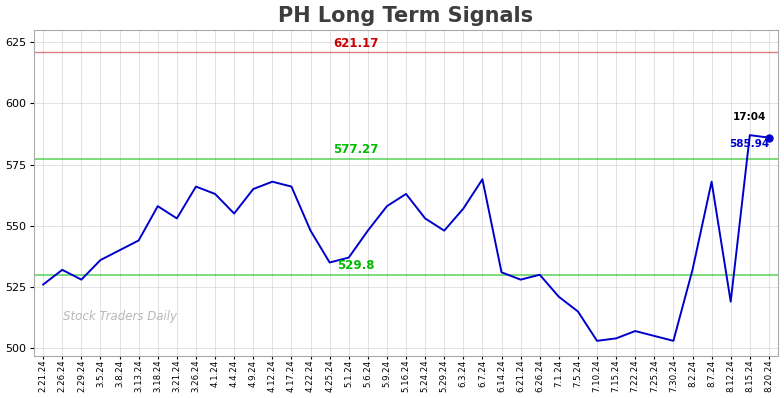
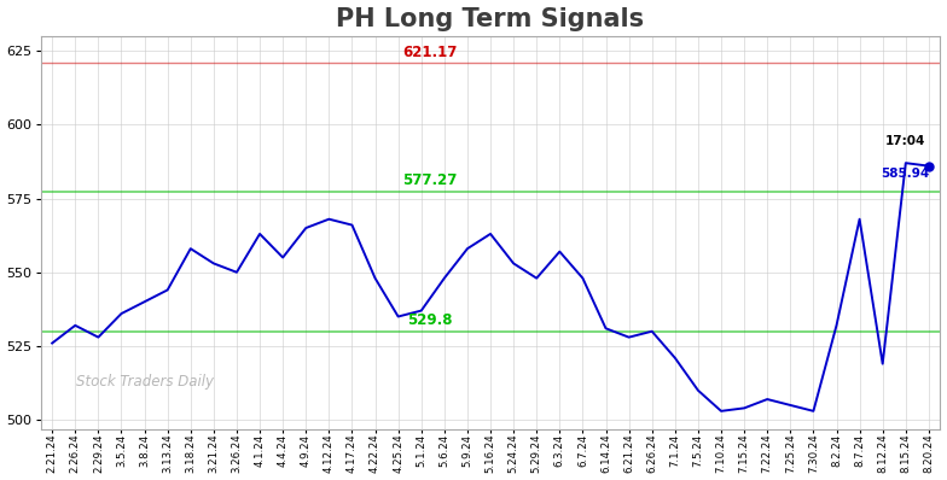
3.26.24: 566 -> 550
6.7.24: 569 -> 548
7.5.24: 515 -> 510
